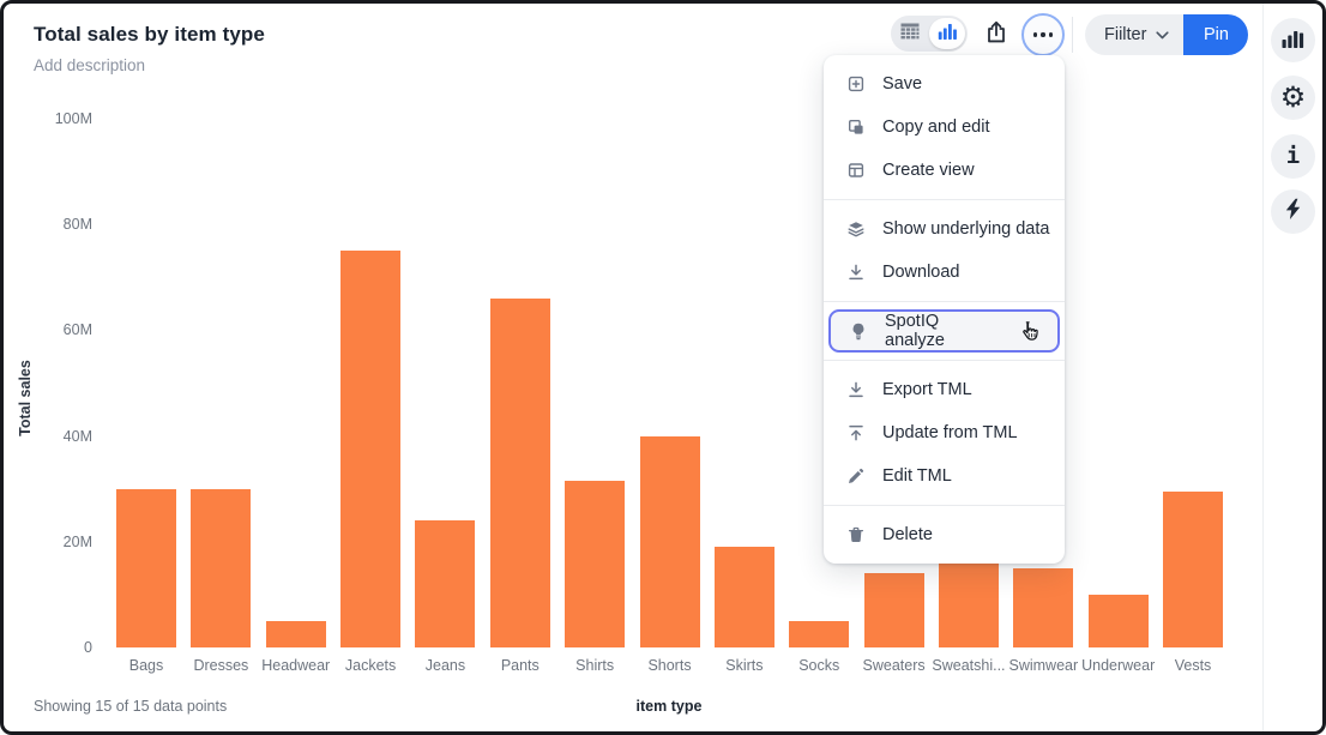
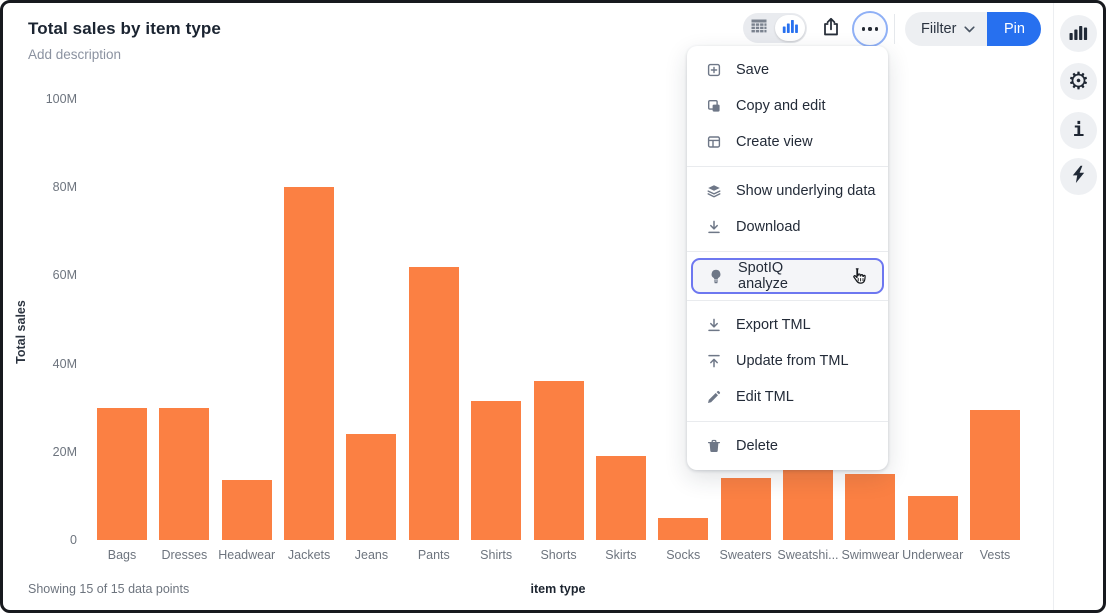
Headwear: 5M -> 14M
Jackets: 75M -> 80M
Pants: 66M -> 62M
Shorts: 40M -> 36M
